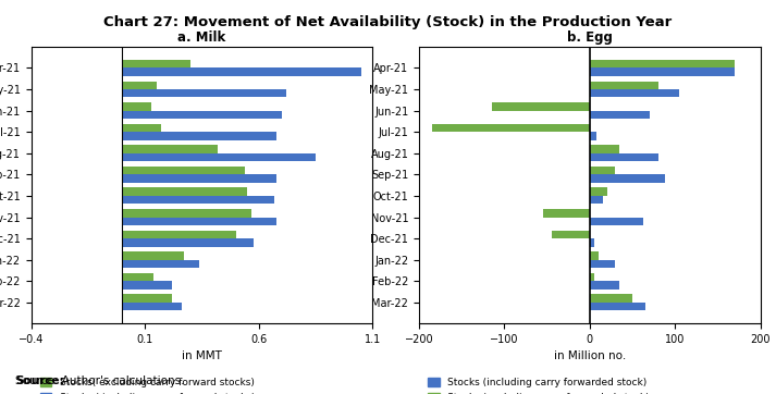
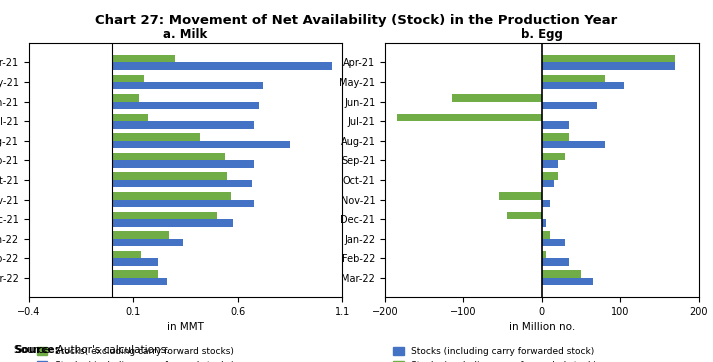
b. Egg/Stocks (including carry forwarded stock)/Jul-21: 8 -> 35
b. Egg/Stocks (including carry forwarded stock)/Sep-21: 88 -> 20
b. Egg/Stocks (including carry forwarded stock)/Nov-21: 62 -> 10
